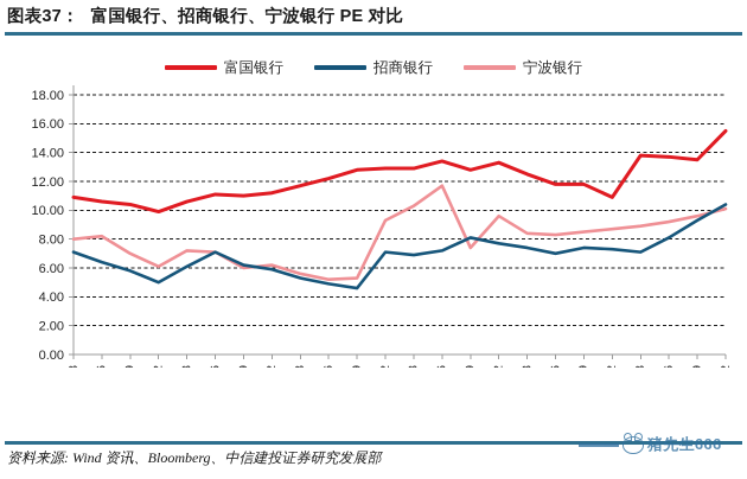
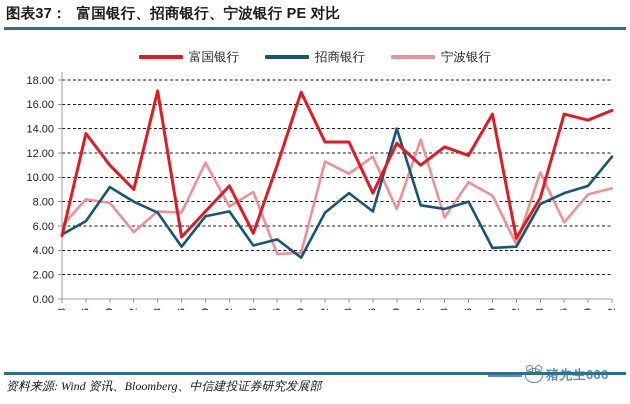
富国银行/2012-03: 10.9 -> 5.2
招商银行/2012-03: 7.1 -> 5.3
宁波银行/2012-03: 8.0 -> 6.0
富国银行/2012-06: 10.6 -> 13.6
富国银行/2012-09: 10.4 -> 11.0
招商银行/2012-09: 5.8 -> 9.2
宁波银行/2012-09: 7.0 -> 7.9
富国银行/2012-12: 9.9 -> 9.0
招商银行/2012-12: 5.0 -> 8.0
宁波银行/2012-12: 6.1 -> 5.5
富国银行/2013-03: 10.6 -> 17.1
招商银行/2013-03: 6.1 -> 7.1
富国银行/2013-06: 11.1 -> 5.1
招商银行/2013-06: 7.1 -> 4.3
富国银行/2013-09: 11.0 -> 7.2
招商银行/2013-09: 6.2 -> 6.8
宁波银行/2013-09: 6.0 -> 11.2
富国银行/2013-12: 11.2 -> 9.3
招商银行/2013-12: 5.9 -> 7.2
宁波银行/2013-12: 6.2 -> 7.6
富国银行/2014-03: 11.7 -> 5.4
招商银行/2014-03: 5.3 -> 4.4
宁波银行/2014-03: 5.6 -> 8.8
富国银行/2014-06: 12.2 -> 11.0
宁波银行/2014-06: 5.2 -> 3.7
富国银行/2014-09: 12.8 -> 17.0
招商银行/2014-09: 4.6 -> 3.4
宁波银行/2014-09: 5.3 -> 3.8
宁波银行/2014-12: 9.3 -> 11.3
招商银行/2015-03: 6.9 -> 8.7
富国银行/2015-06: 13.4 -> 8.7
招商银行/2015-09: 8.1 -> 14.0
富国银行/2015-12: 13.3 -> 11.0
宁波银行/2015-12: 9.6 -> 13.1
宁波银行/2016-03: 8.4 -> 6.7
招商银行/2016-06: 7.0 -> 8.0
宁波银行/2016-06: 8.3 -> 9.6
富国银行/2016-09: 11.8 -> 15.2
招商银行/2016-09: 7.4 -> 4.2
富国银行/2016-12: 10.9 -> 5.0
招商银行/2016-12: 7.3 -> 4.3
宁波银行/2016-12: 8.7 -> 4.5
富国银行/2017-03: 13.8 -> 8.3
招商银行/2017-03: 7.1 -> 7.8
宁波银行/2017-03: 8.9 -> 10.4
富国银行/2017-06: 13.7 -> 15.2
招商银行/2017-06: 8.1 -> 8.7
宁波银行/2017-06: 9.2 -> 6.3
富国银行/2017-09: 13.5 -> 14.7
宁波银行/2017-09: 9.6 -> 8.6
招商银行/2017-12: 10.4 -> 11.7
宁波银行/2017-12: 10.1 -> 9.1
